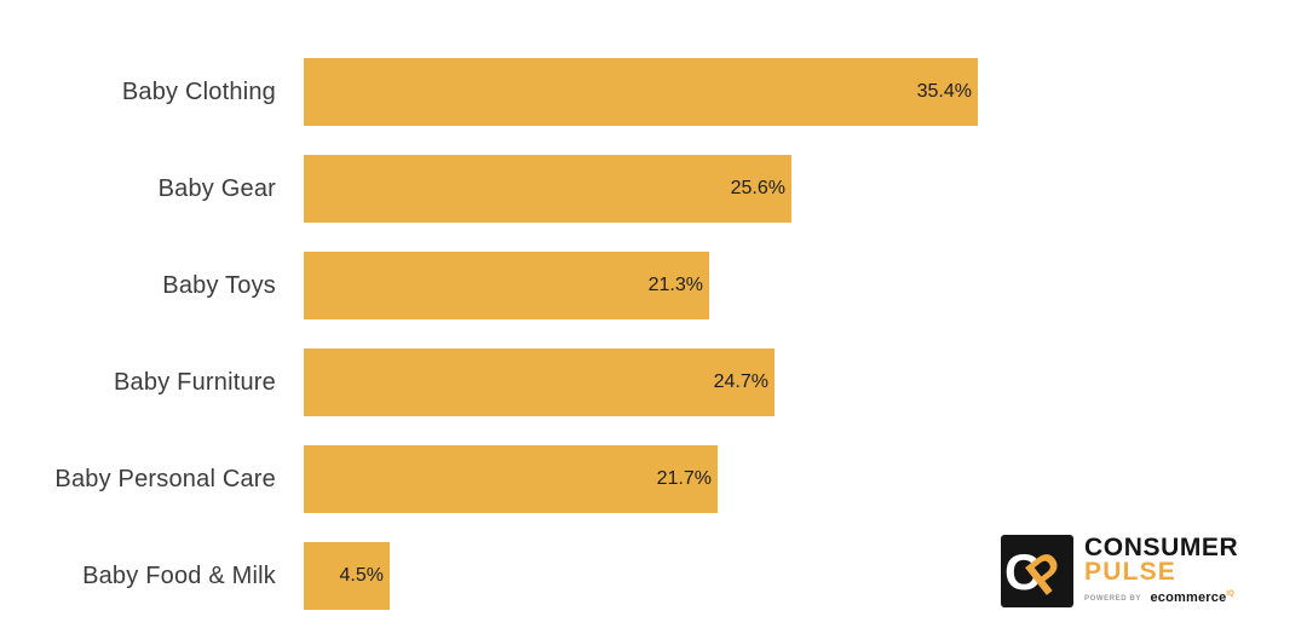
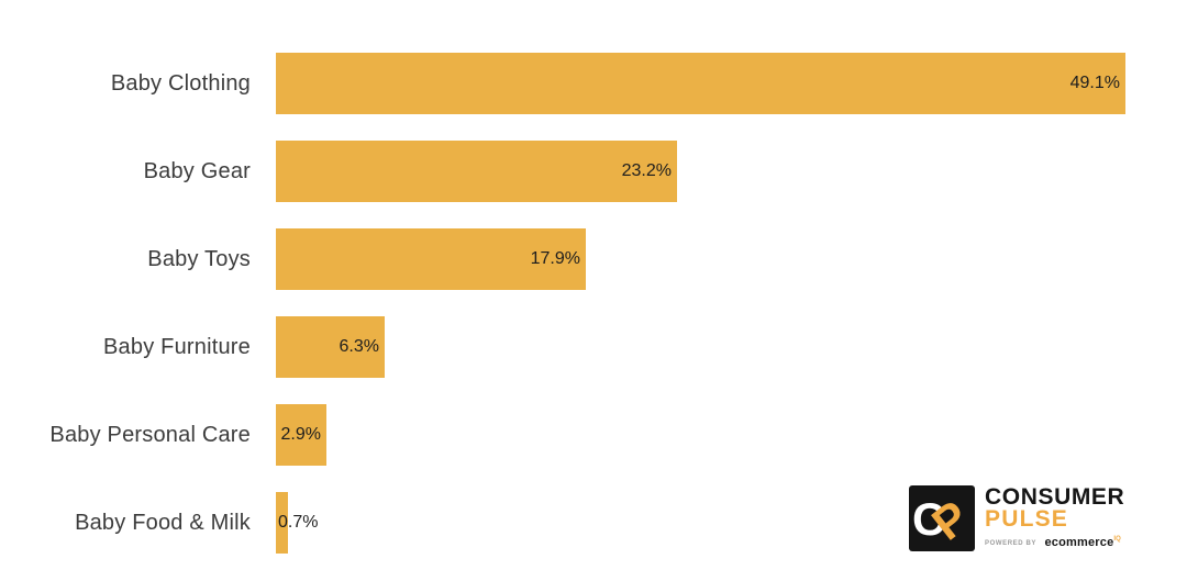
Baby Clothing: 35.4% -> 49.1%
Baby Gear: 25.6% -> 23.2%
Baby Toys: 21.3% -> 17.9%
Baby Furniture: 24.7% -> 6.3%
Baby Personal Care: 21.7% -> 2.9%
Baby Food & Milk: 4.5% -> 0.7%
